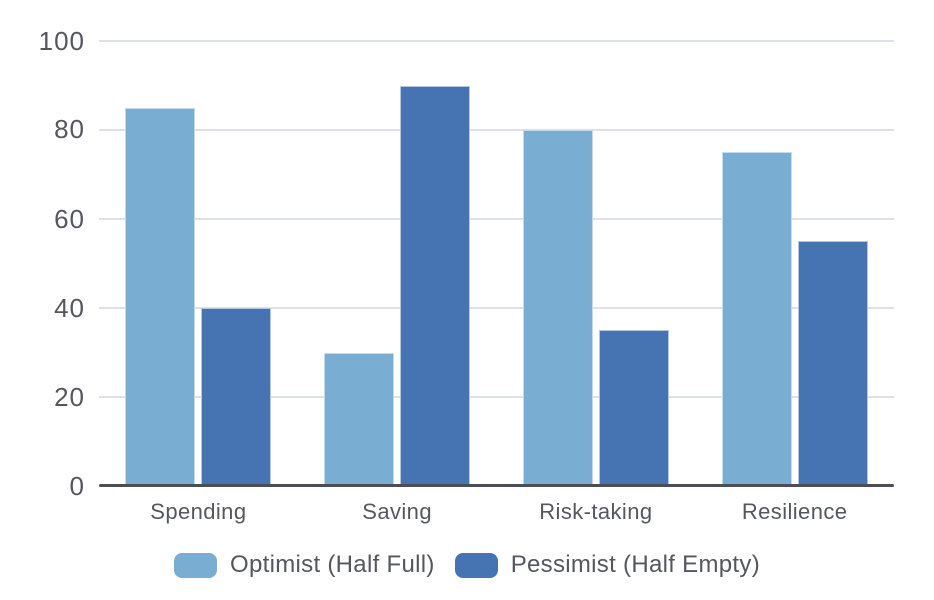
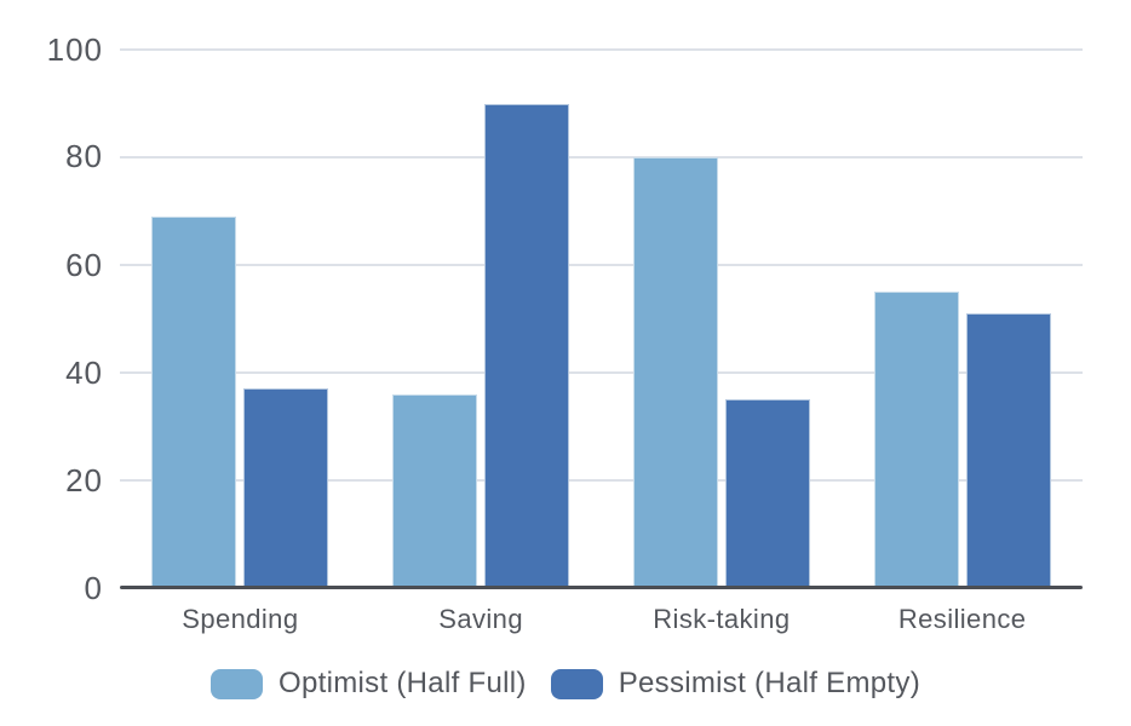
Optimist (Half Full)/Spending: 85 -> 69
Pessimist (Half Empty)/Spending: 40 -> 37
Optimist (Half Full)/Saving: 30 -> 36
Optimist (Half Full)/Resilience: 75 -> 55
Pessimist (Half Empty)/Resilience: 55 -> 51
